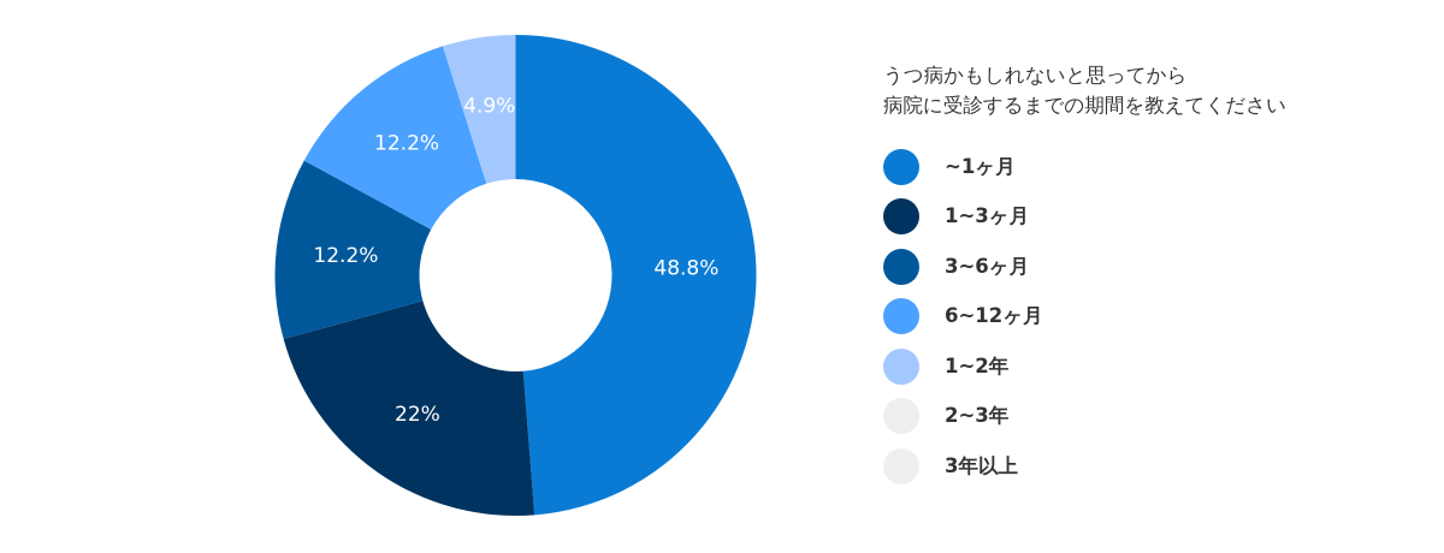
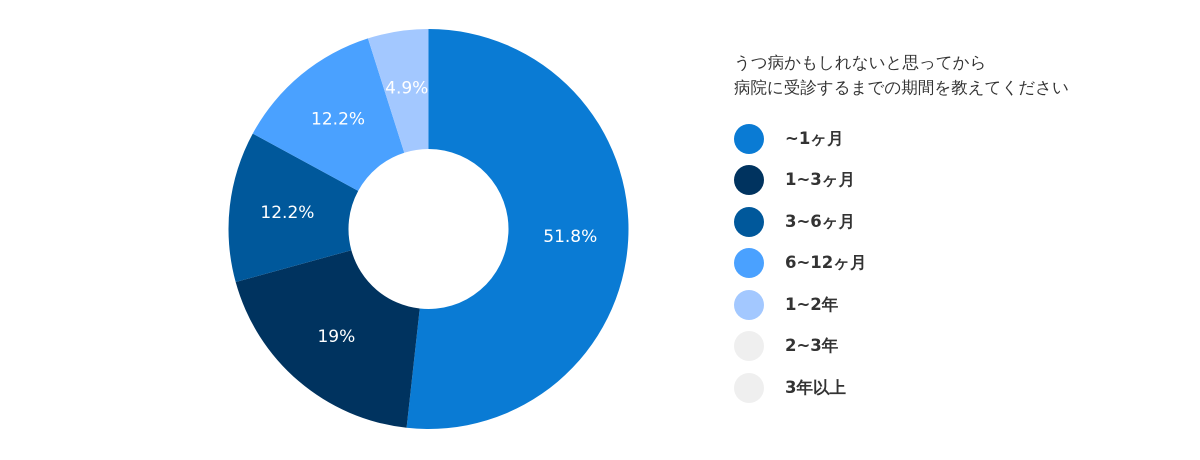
~1ヶ月: 48.8% -> 51.8%
1~3ヶ月: 22% -> 19%
